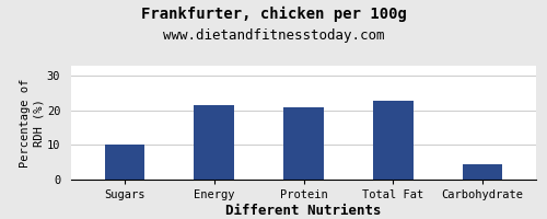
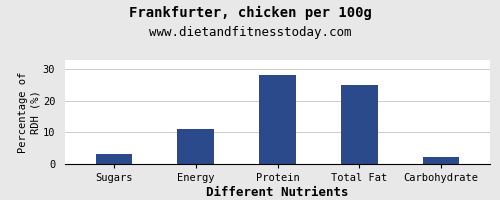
Sugars: 10.0 -> 3.2
Energy: 21.5 -> 11.0
Protein: 21.0 -> 28.2
Total Fat: 23.0 -> 25.2
Carbohydrate: 4.5 -> 2.2
